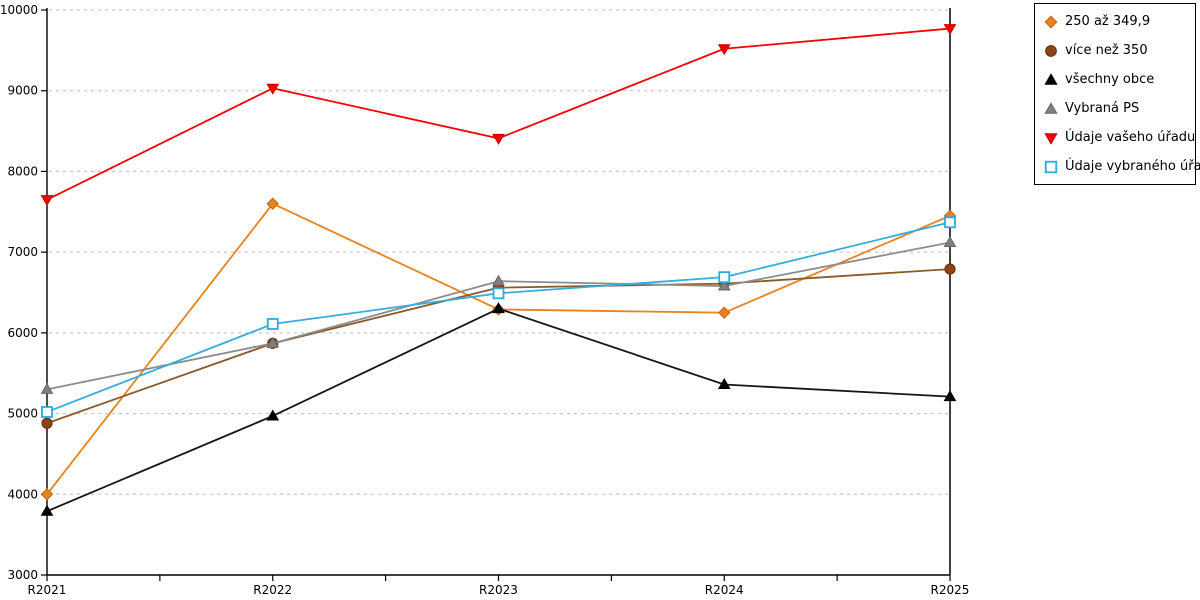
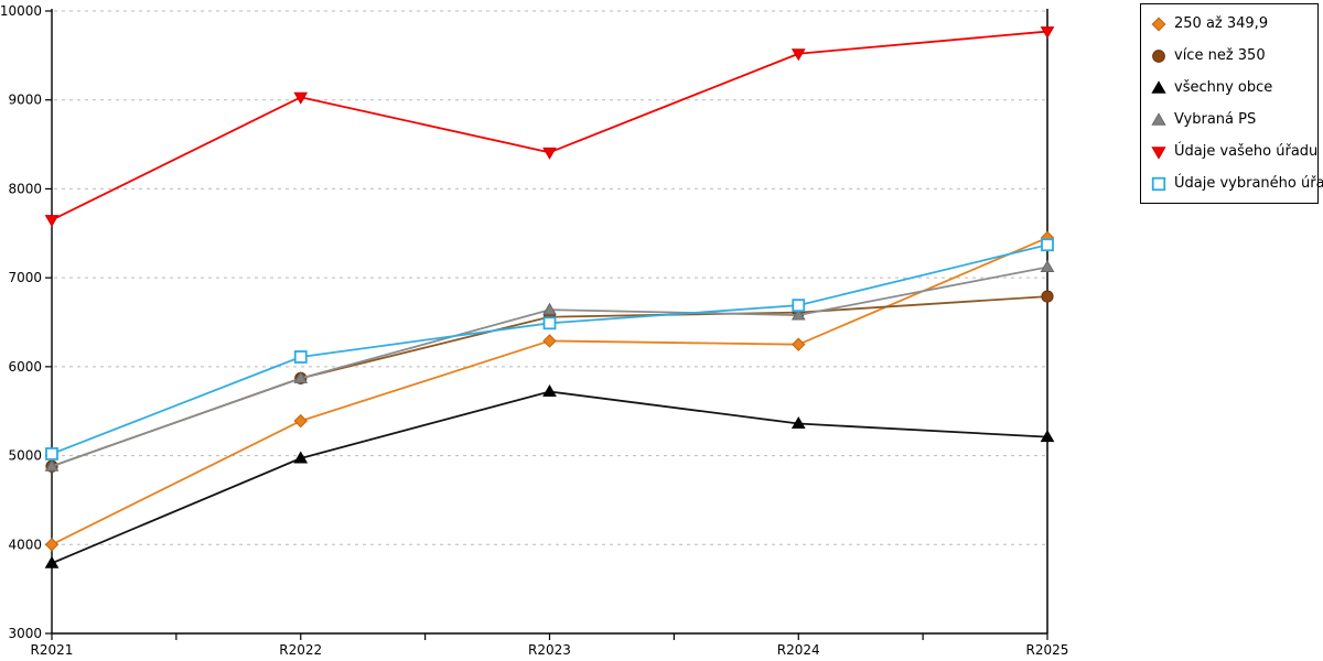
Vybraná PS/R2021: 5300 -> 4900
250 až 349,9/R2022: 7600 -> 5400
všechny obce/R2023: 6300 -> 5700
